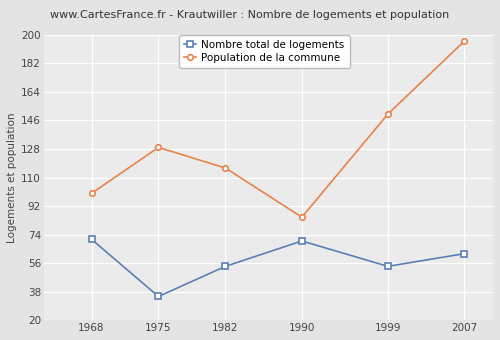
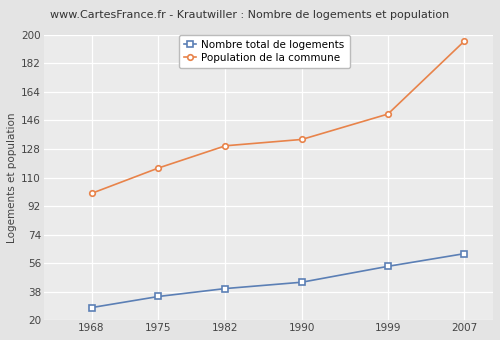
Nombre total de logements/1968: 71 -> 28
Population de la commune/1975: 129 -> 116
Nombre total de logements/1982: 54 -> 40
Population de la commune/1982: 116 -> 130
Nombre total de logements/1990: 70 -> 44
Population de la commune/1990: 85 -> 134
